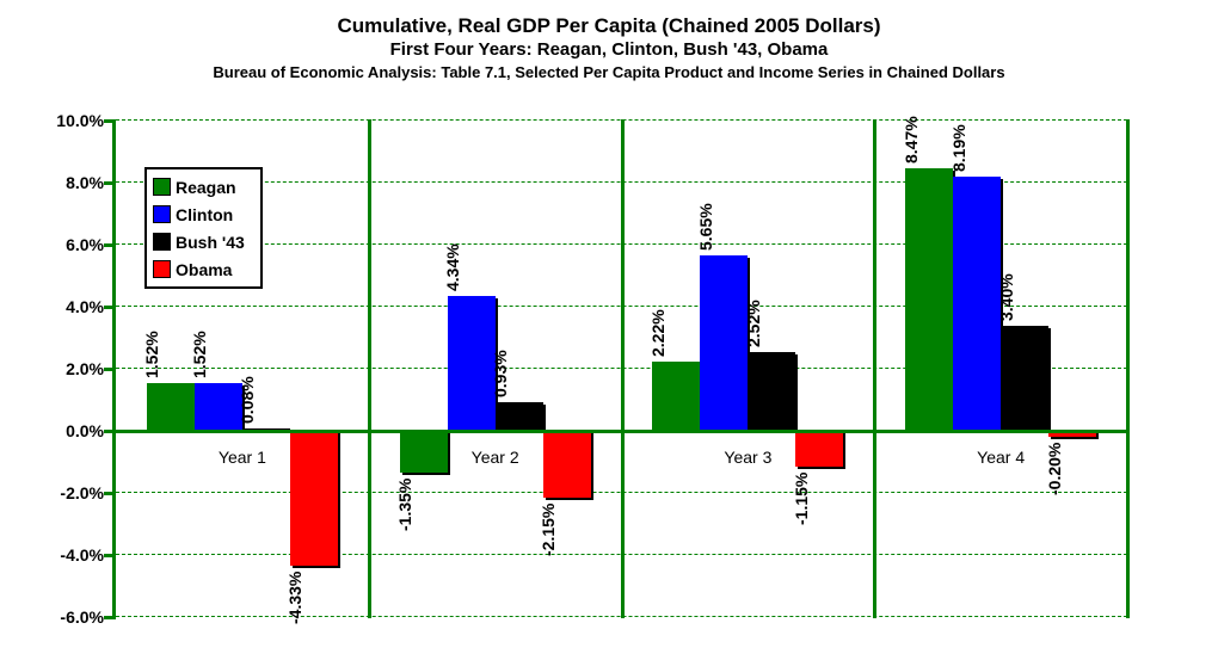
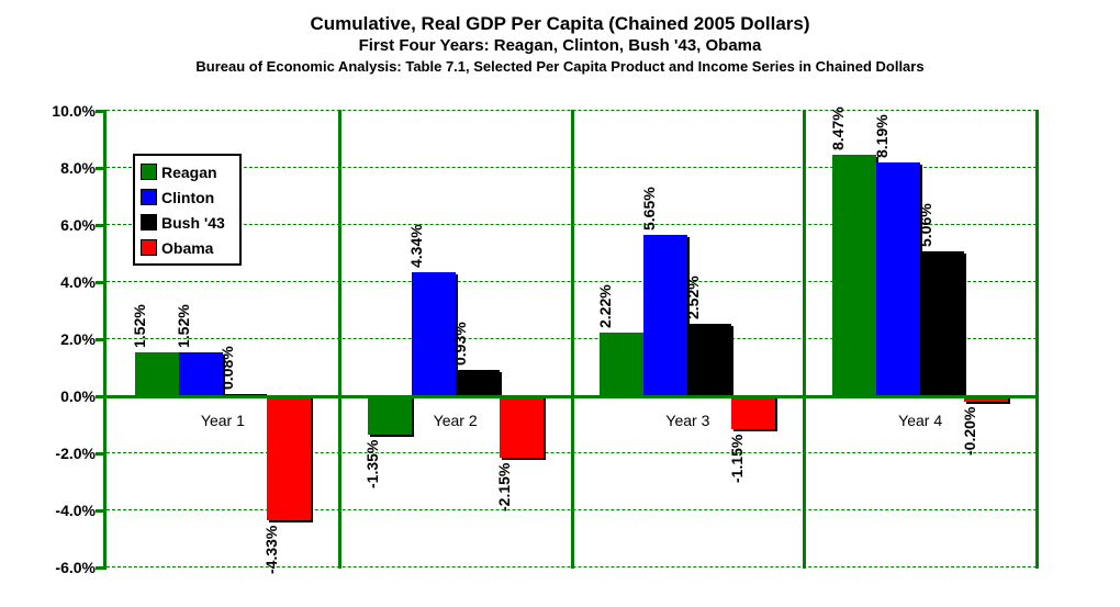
Bush '43/Year 4: 3.40% -> 5.06%
